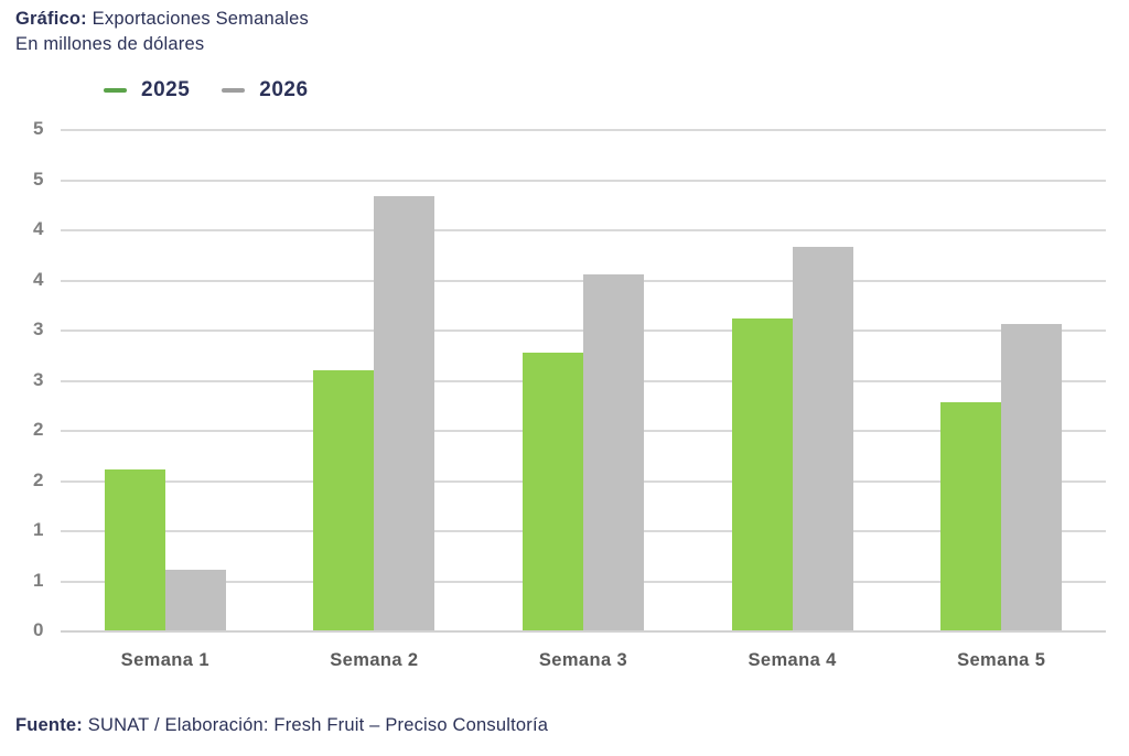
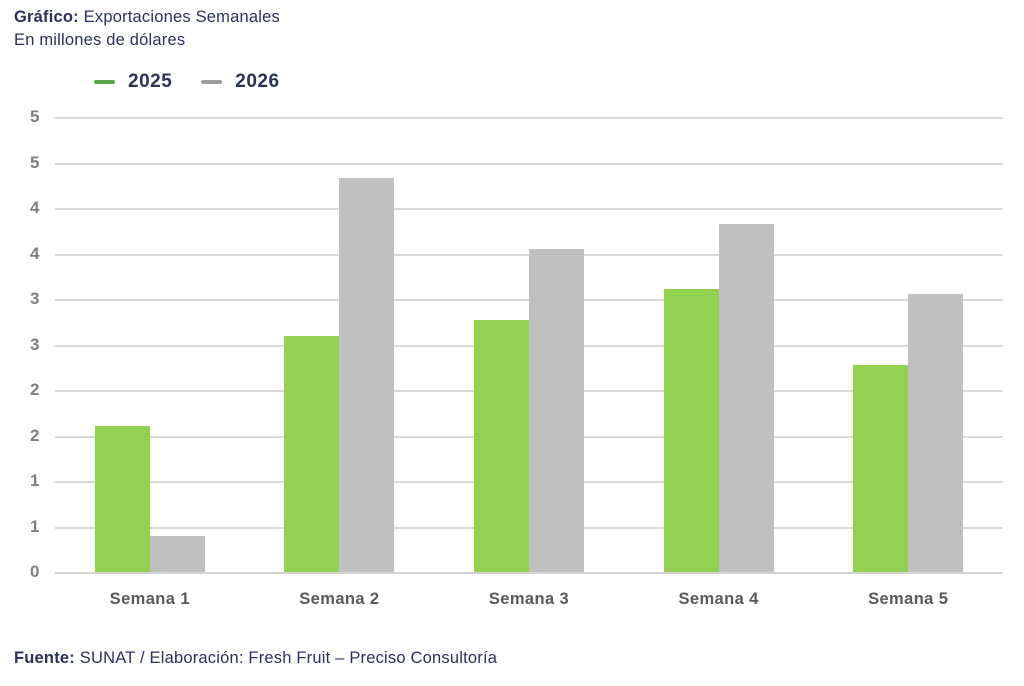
2026/Semana 1: 0.6 -> 0.4
